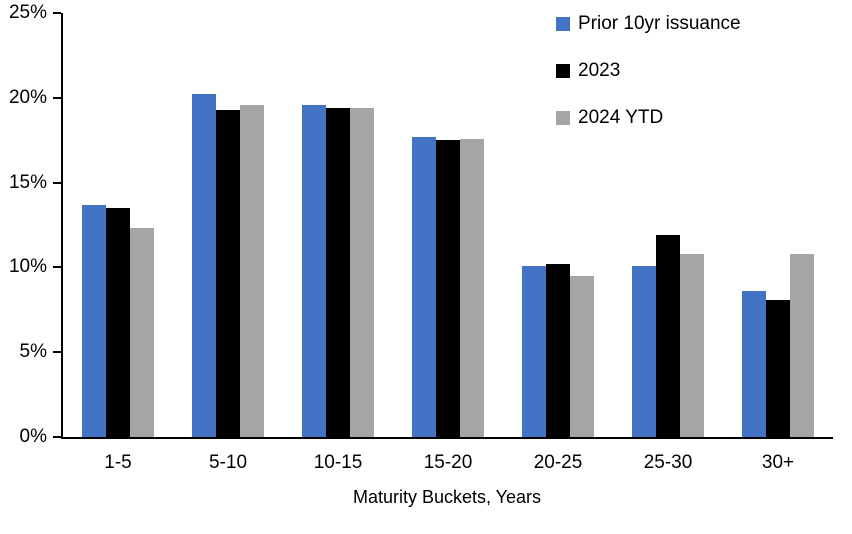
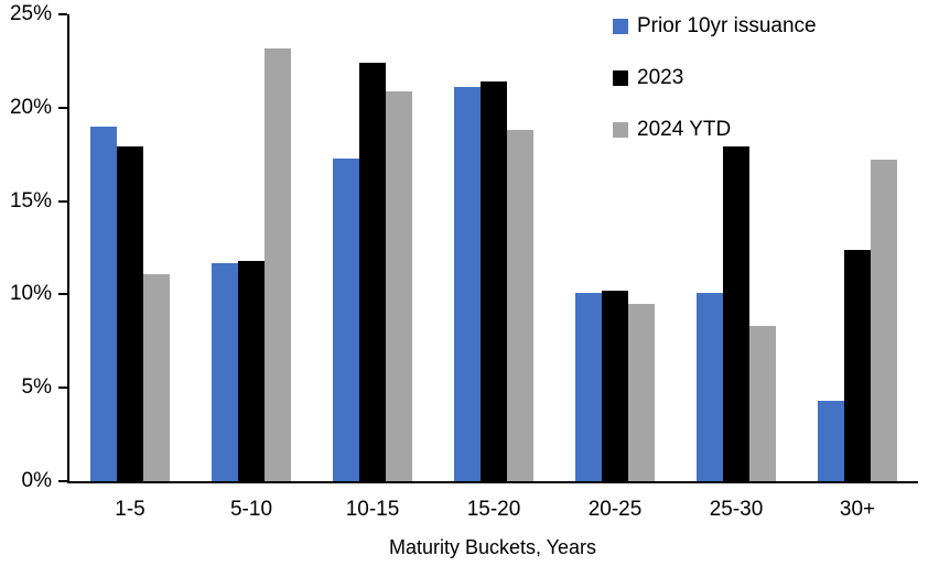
Prior 10yr issuance/1-5: 13.7% -> 19.0%
2023/1-5: 13.5% -> 17.9%
2024 YTD/1-5: 12.3% -> 11.1%
Prior 10yr issuance/5-10: 20.2% -> 11.7%
2023/5-10: 19.3% -> 11.8%
2024 YTD/5-10: 19.6% -> 23.2%
Prior 10yr issuance/10-15: 19.6% -> 17.3%
2023/10-15: 19.4% -> 22.4%
2024 YTD/10-15: 19.4% -> 20.9%
Prior 10yr issuance/15-20: 17.7% -> 21.1%
2023/15-20: 17.5% -> 21.4%
2024 YTD/15-20: 17.6% -> 18.8%
2023/25-30: 11.9% -> 17.9%
2024 YTD/25-30: 10.8% -> 8.3%
Prior 10yr issuance/30+: 8.6% -> 4.3%
2023/30+: 8.1% -> 12.4%
2024 YTD/30+: 10.8% -> 17.2%
